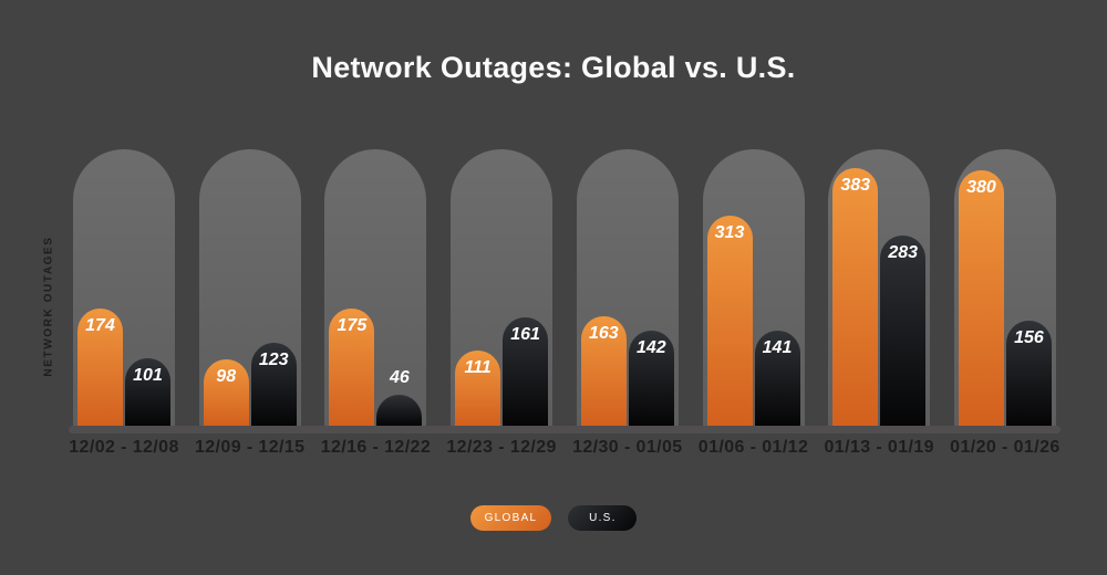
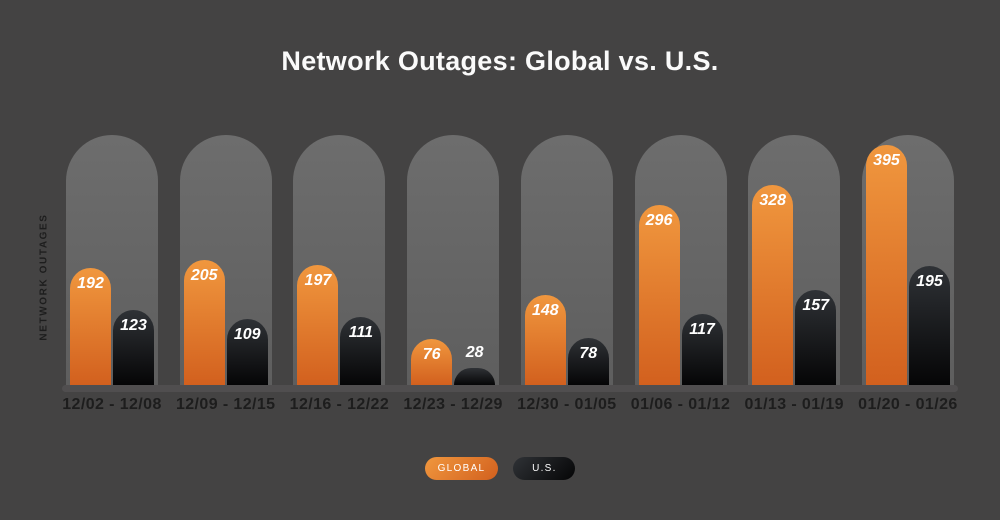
GLOBAL/12/02 - 12/08: 174 -> 192
U.S./12/02 - 12/08: 101 -> 123
GLOBAL/12/09 - 12/15: 98 -> 205
U.S./12/09 - 12/15: 123 -> 109
GLOBAL/12/16 - 12/22: 175 -> 197
U.S./12/16 - 12/22: 46 -> 111
GLOBAL/12/23 - 12/29: 111 -> 76
U.S./12/23 - 12/29: 161 -> 28
GLOBAL/12/30 - 01/05: 163 -> 148
U.S./12/30 - 01/05: 142 -> 78
GLOBAL/01/06 - 01/12: 313 -> 296
U.S./01/06 - 01/12: 141 -> 117
GLOBAL/01/13 - 01/19: 383 -> 328
U.S./01/13 - 01/19: 283 -> 157
GLOBAL/01/20 - 01/26: 380 -> 395
U.S./01/20 - 01/26: 156 -> 195
